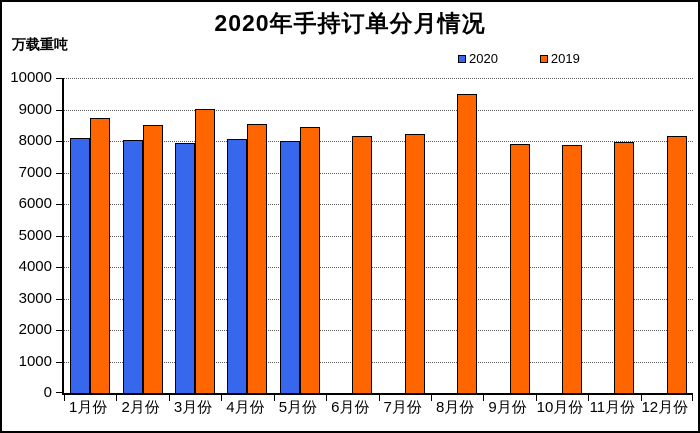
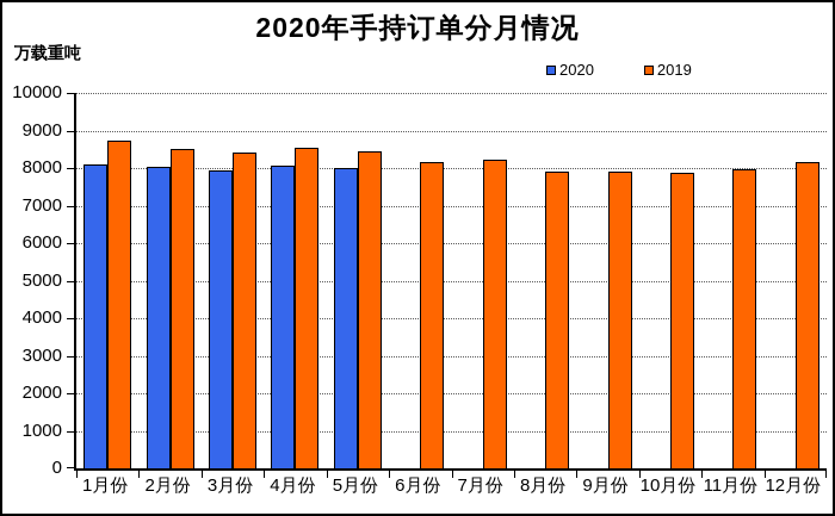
2019/3月份: 9000 -> 8400
2019/8月份: 9500 -> 7900
